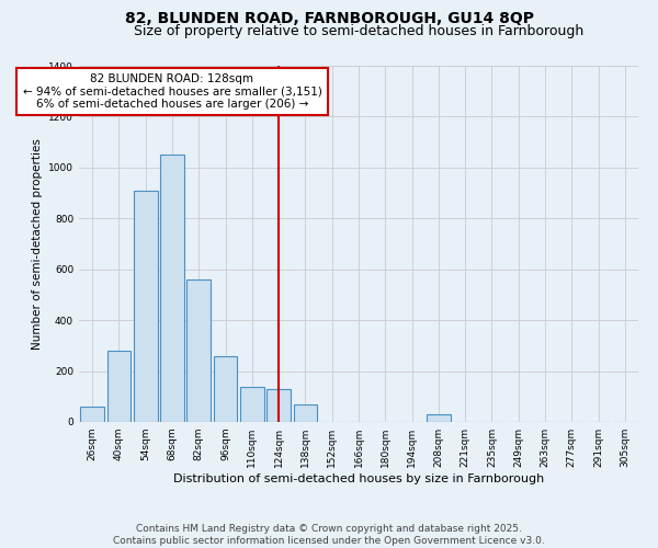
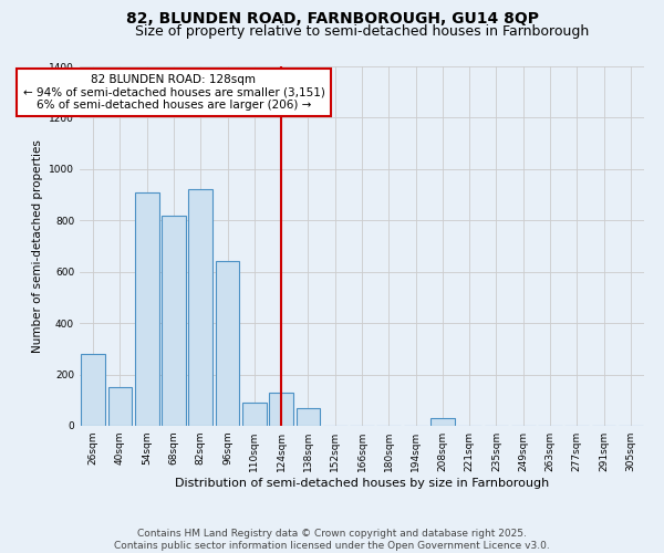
26sqm: 60 -> 280
40sqm: 280 -> 150
68sqm: 1050 -> 820
82sqm: 560 -> 920
96sqm: 260 -> 640
110sqm: 140 -> 90
